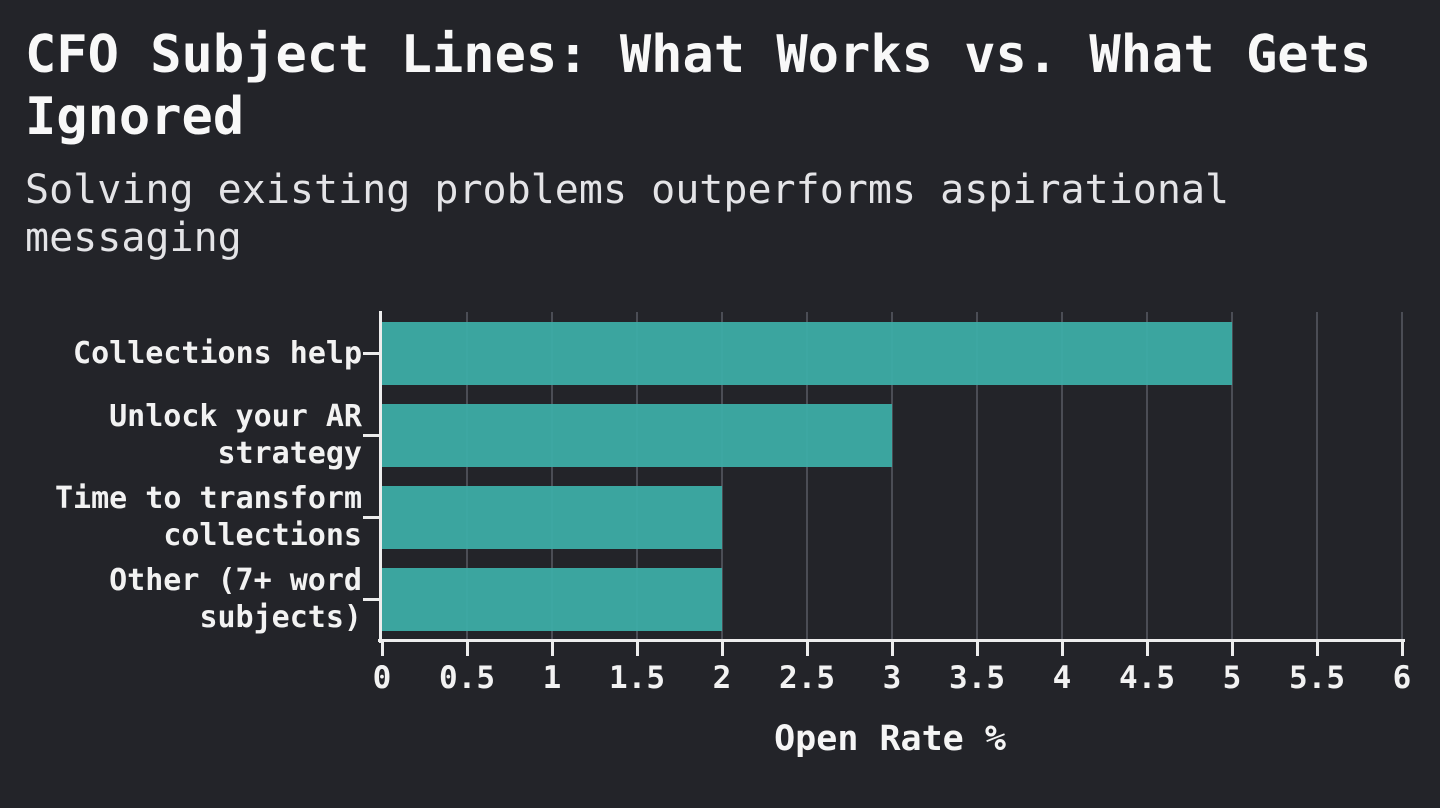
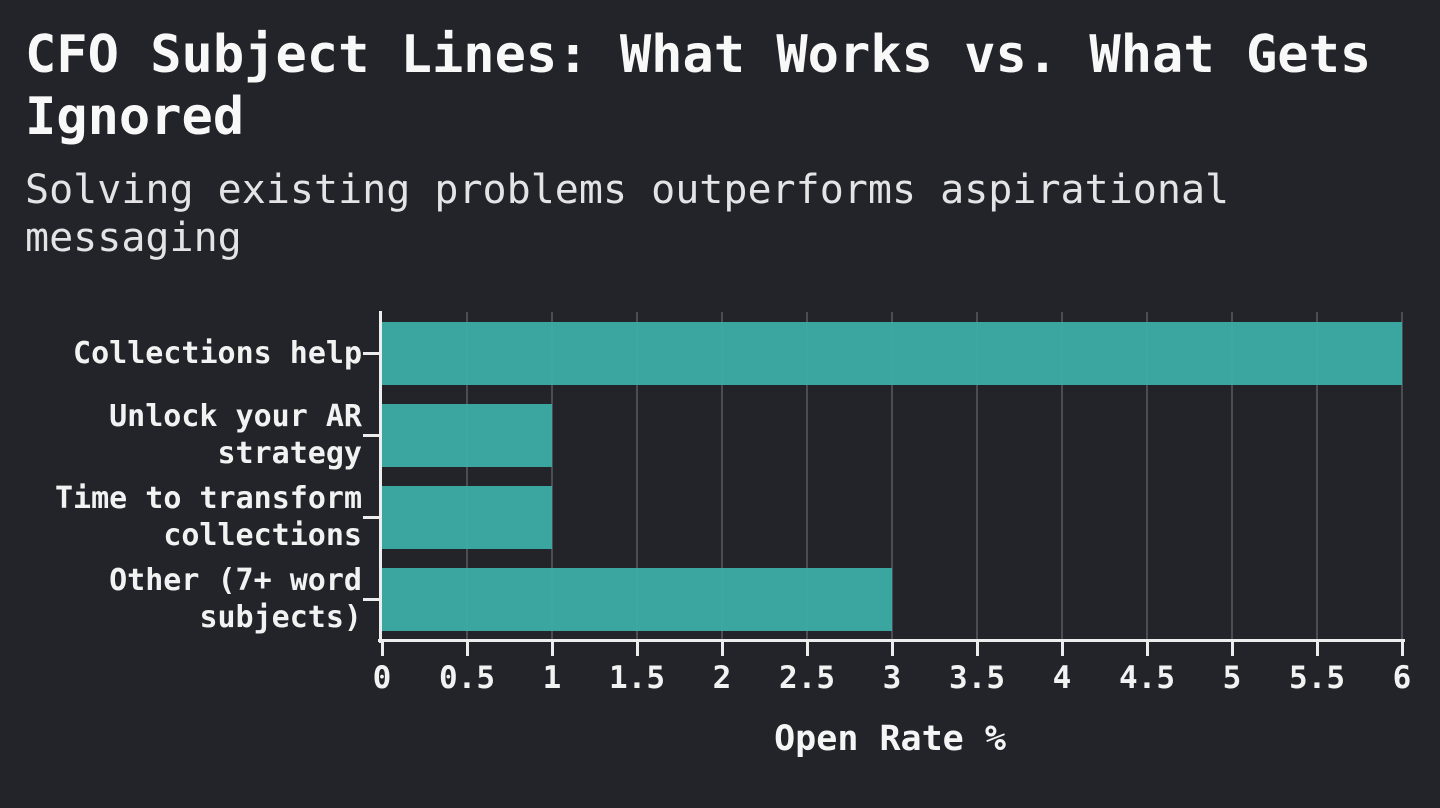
Collections help: 5 -> 6
Unlock your AR strategy: 3 -> 1
Time to transform collections: 2 -> 1
Other (7+ word subjects): 2 -> 3
